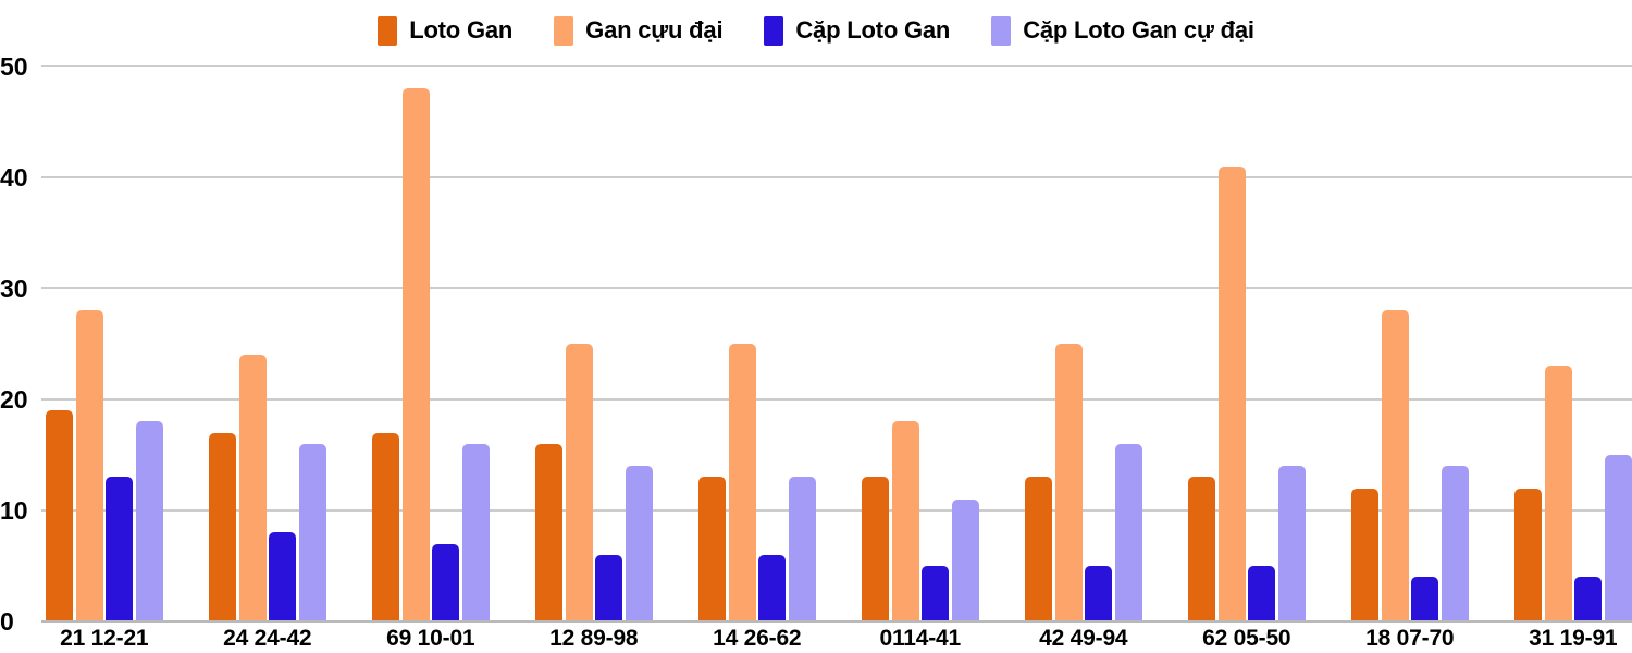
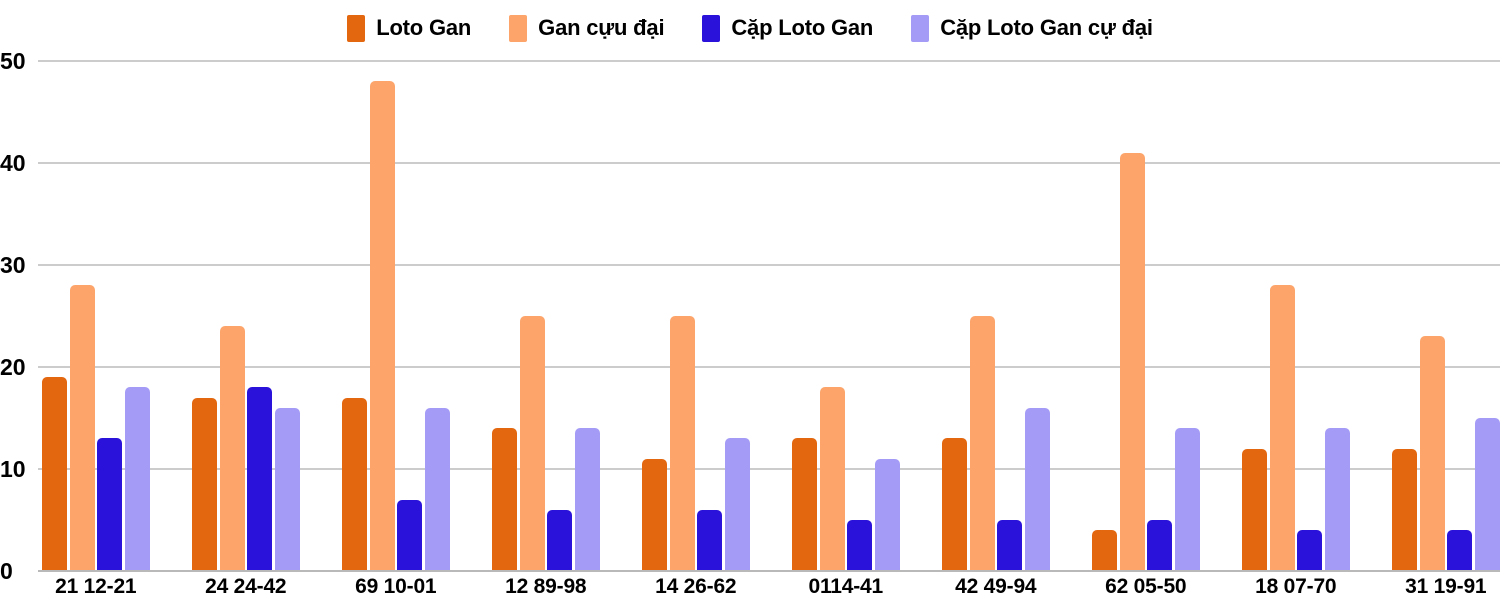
Cặp Loto Gan/24 24-42: 8 -> 18
Loto Gan/12 89-98: 16 -> 14
Loto Gan/14 26-62: 13 -> 11
Loto Gan/62 05-50: 13 -> 4
